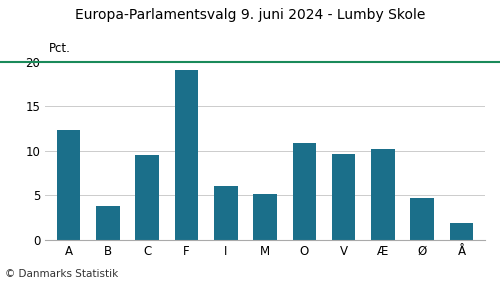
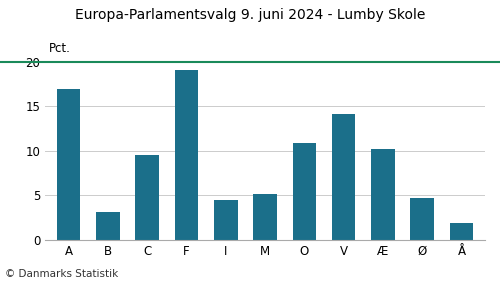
A: 12.4 -> 17.0
B: 3.8 -> 3.1
I: 6.0 -> 4.5
V: 9.6 -> 14.2
